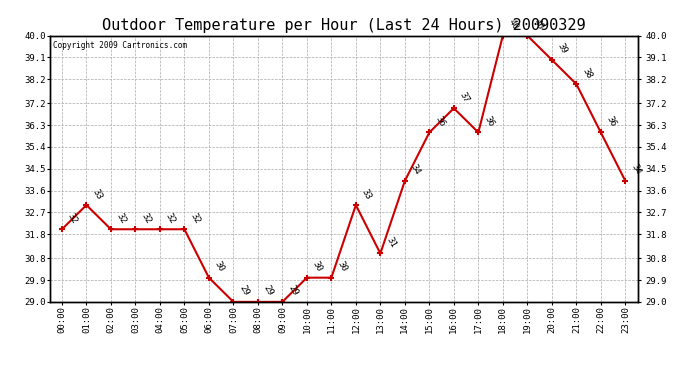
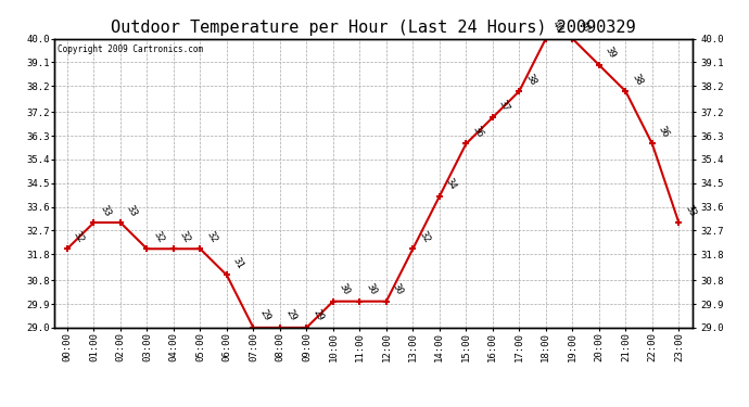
02:00: 32 -> 33
06:00: 30 -> 31
12:00: 33 -> 30
13:00: 31 -> 32
17:00: 36 -> 38
23:00: 34 -> 33
